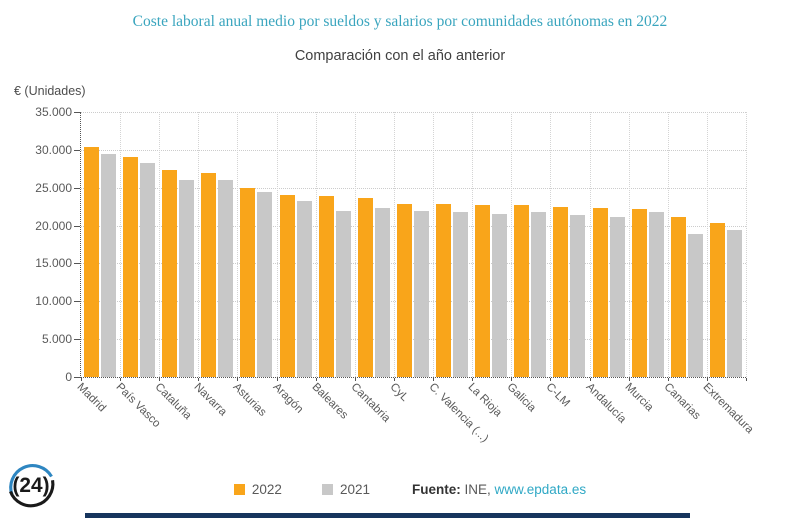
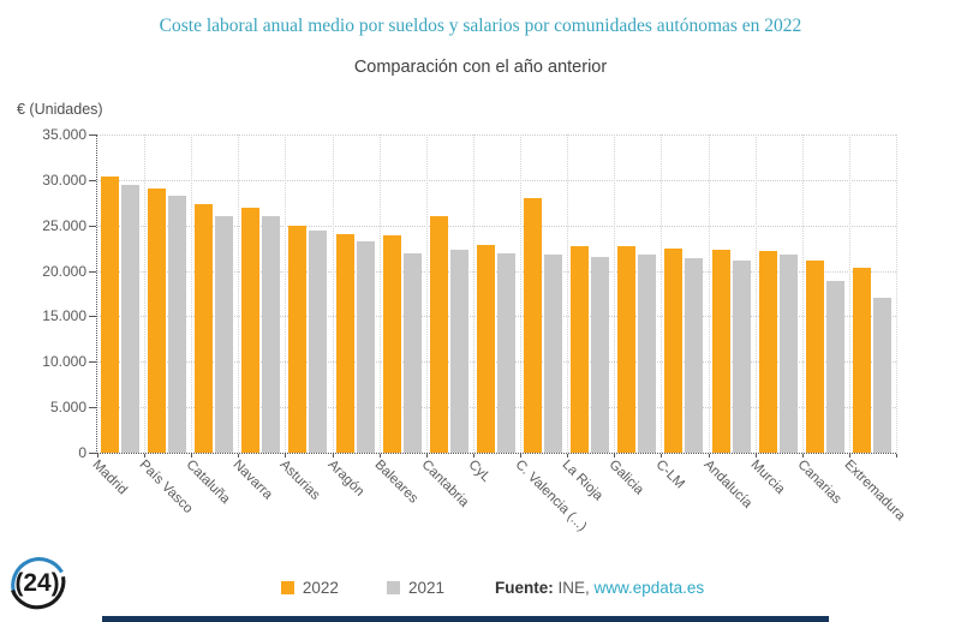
2022/Cantabria: 24000 -> 26000
2022/C. Valencia (...): 23000 -> 28000
2021/Extremadura: 19000 -> 17000
